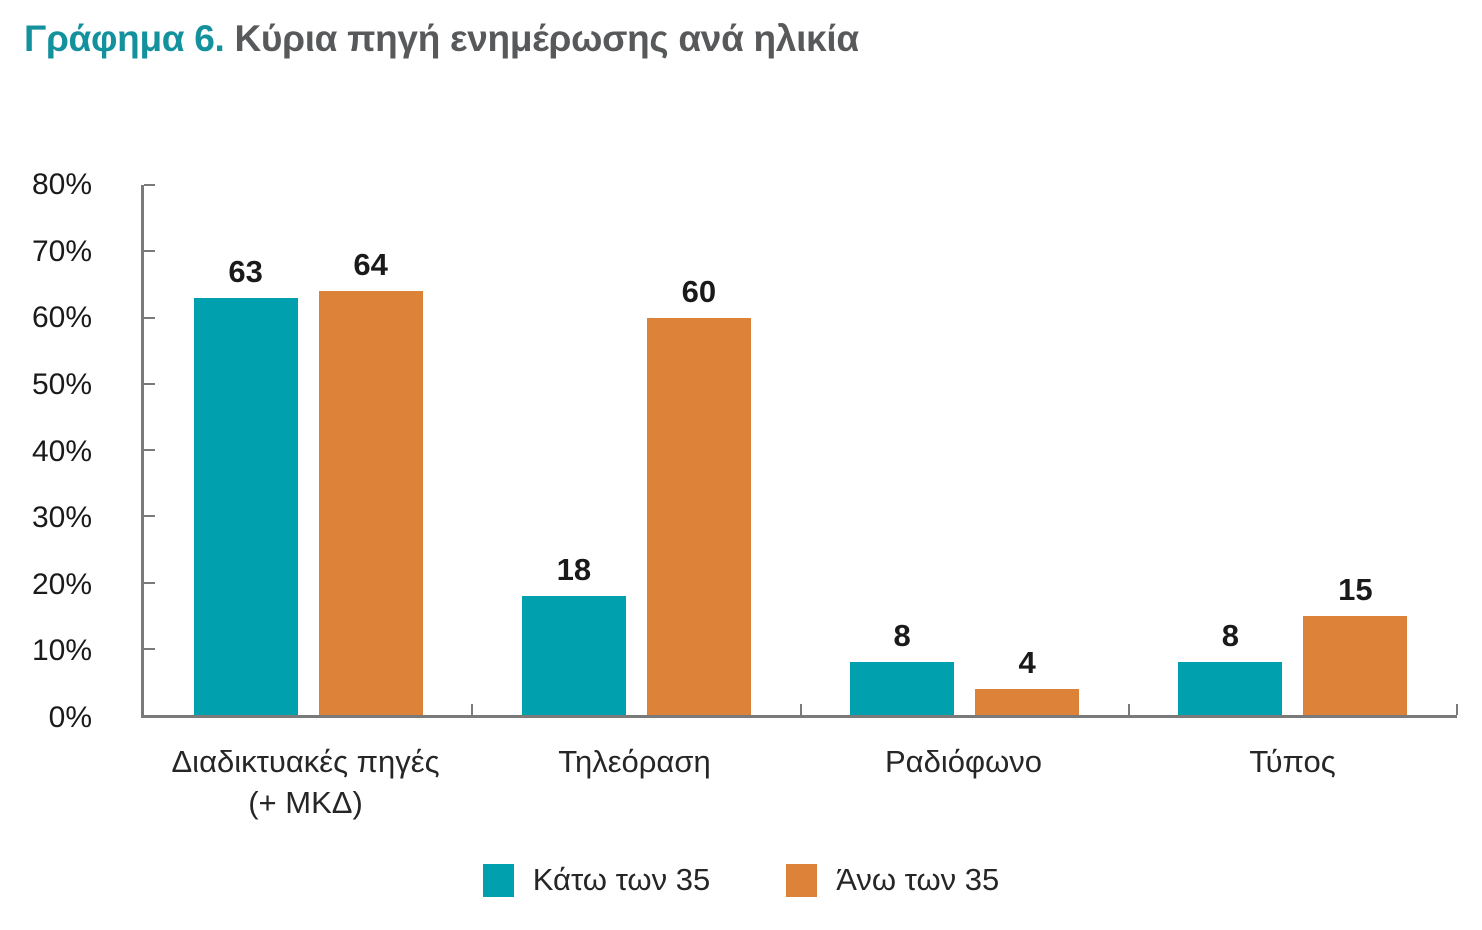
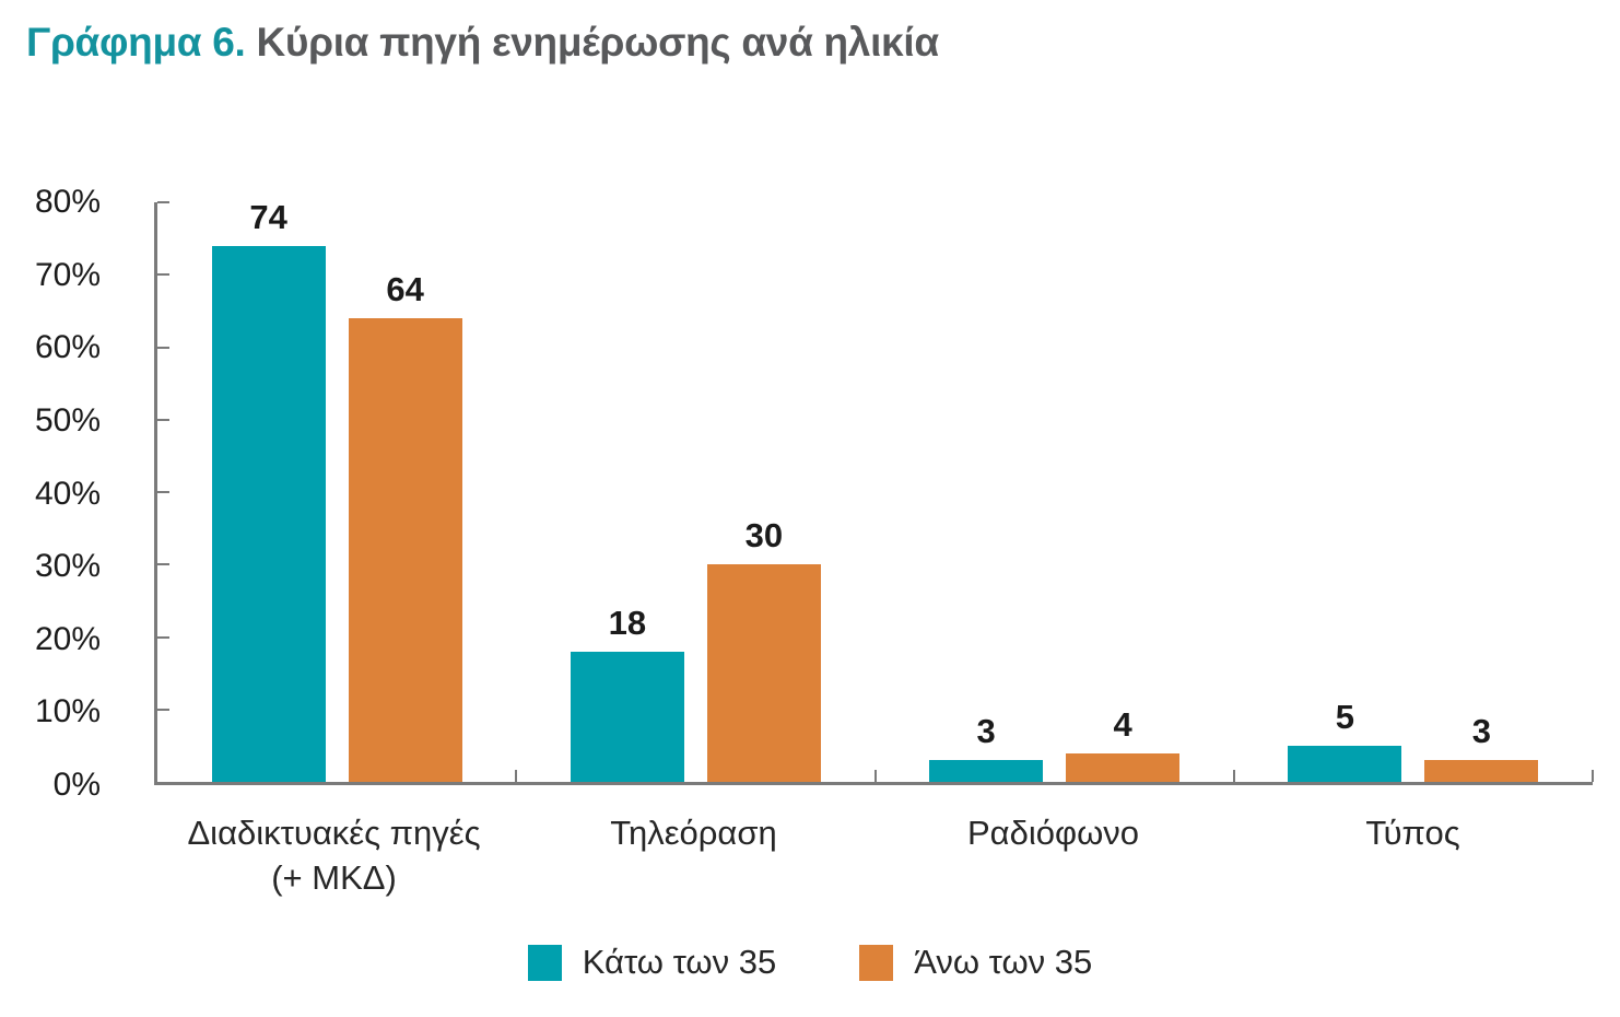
Κάτω των 35/Διαδικτυακές πηγές (+ ΜΚΔ): 63 -> 74
Άνω των 35/Τηλεόραση: 60 -> 30
Κάτω των 35/Ραδιόφωνο: 8 -> 3
Κάτω των 35/Τύπος: 8 -> 5
Άνω των 35/Τύπος: 15 -> 3
